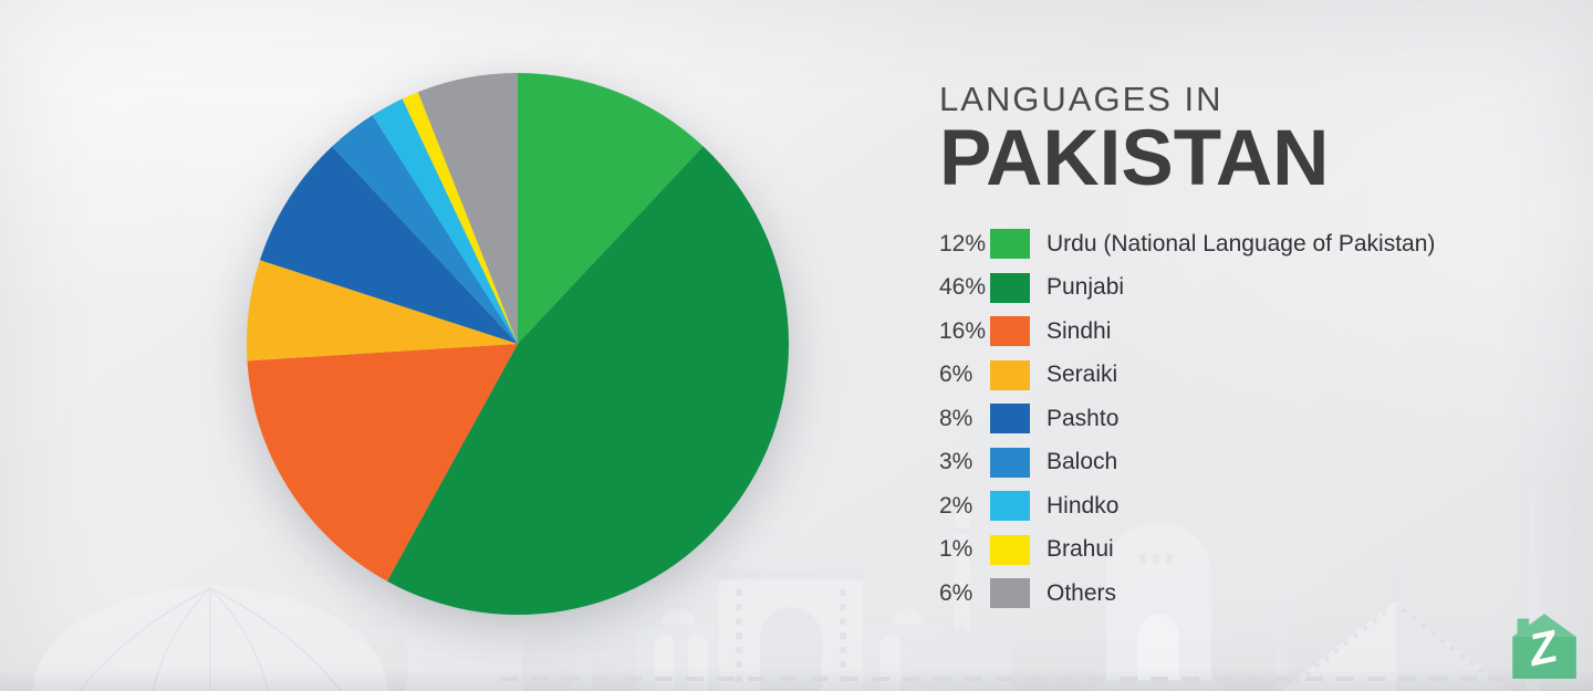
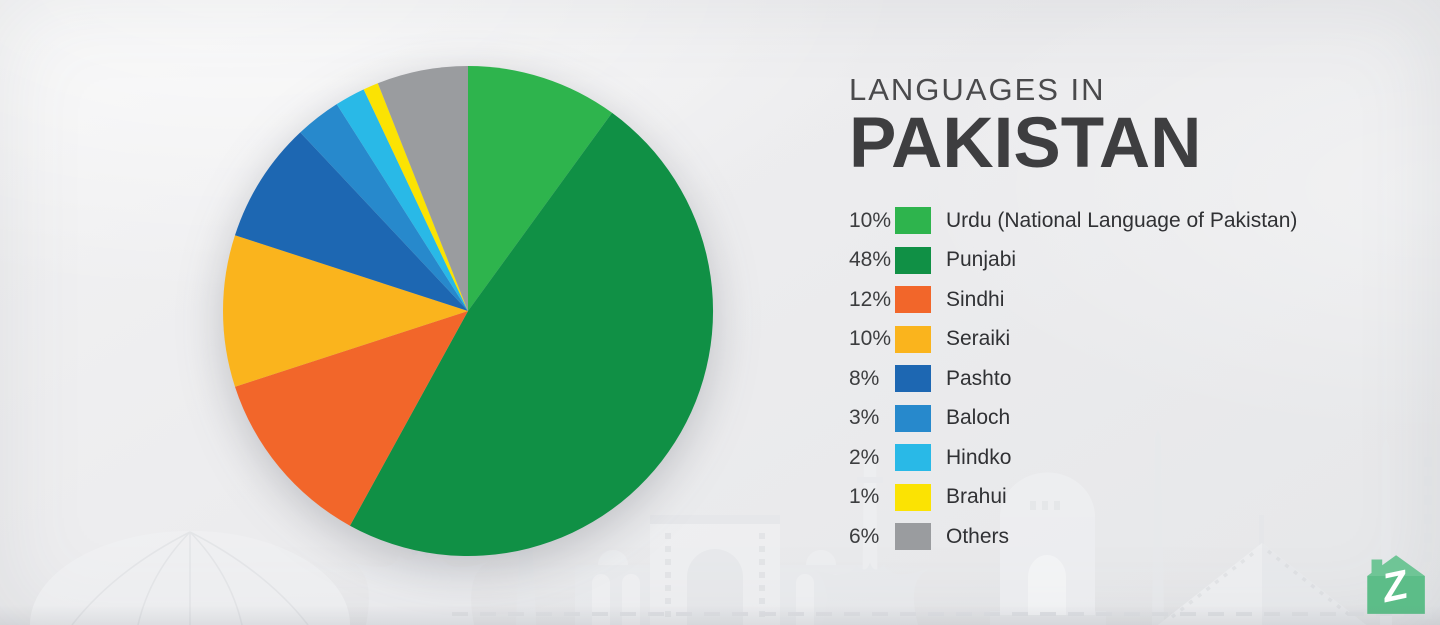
Urdu (National Language of Pakistan): 12% -> 10%
Punjabi: 46% -> 48%
Sindhi: 16% -> 12%
Seraiki: 6% -> 10%
